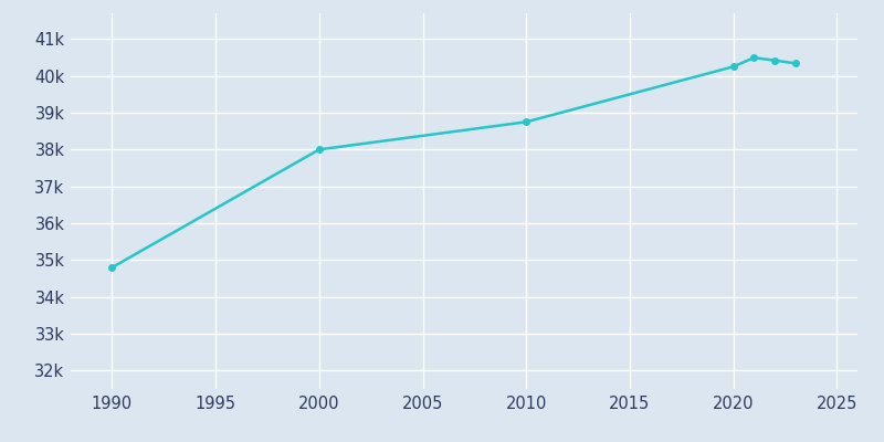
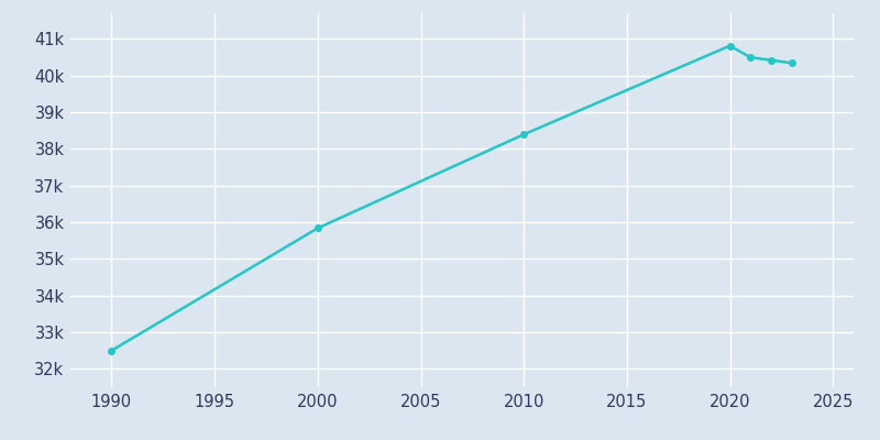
1990: 34.80k -> 32.50k
2000: 38.00k -> 35.84k
2010: 38.75k -> 38.39k
2020: 40.25k -> 40.81k
